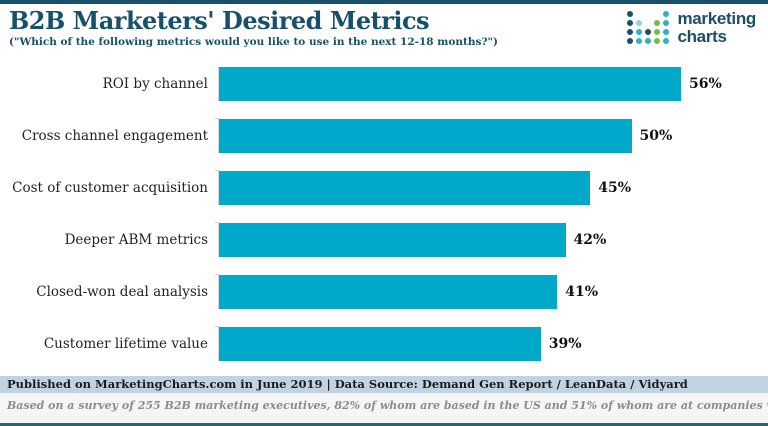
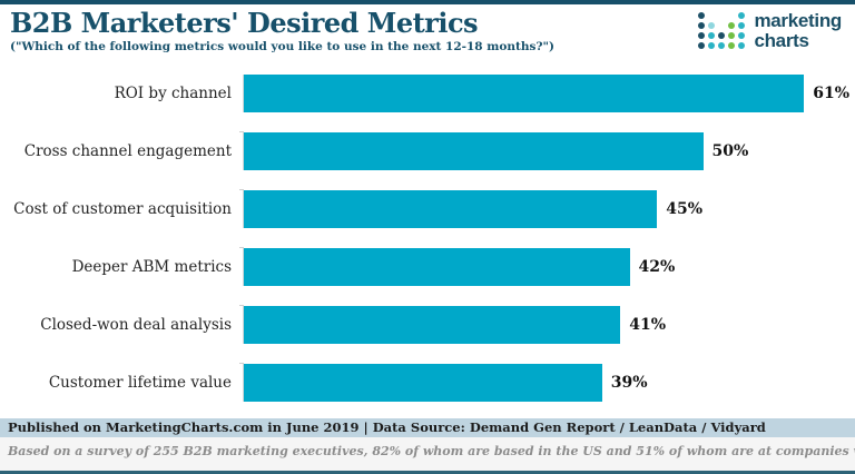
ROI by channel: 56% -> 61%
